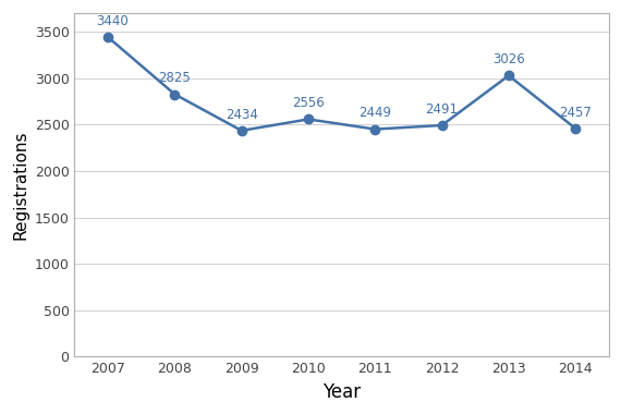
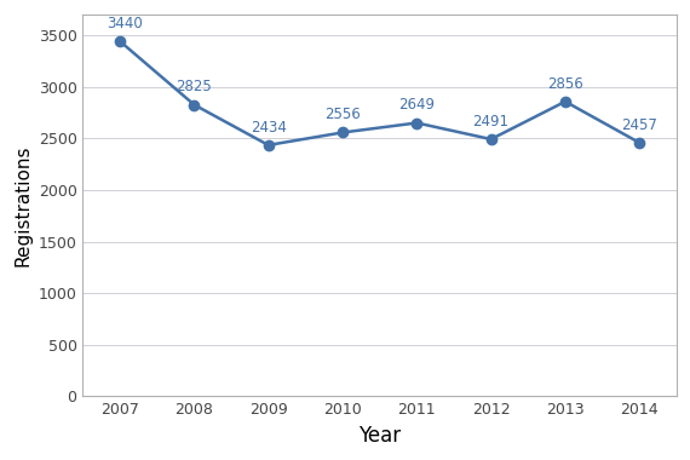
2011: 2449 -> 2649
2013: 3026 -> 2856
